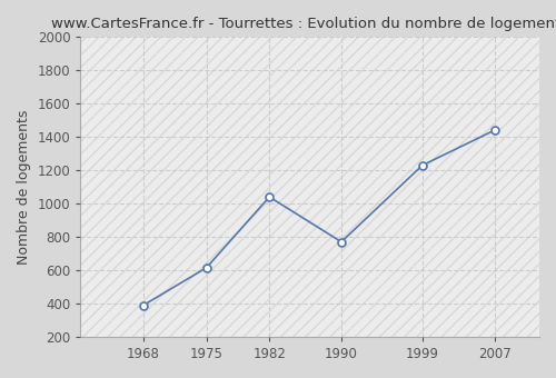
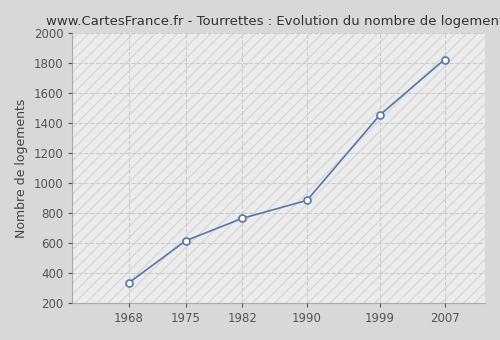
1968: 390 -> 340
1982: 1040 -> 760
1990: 770 -> 880
1999: 1230 -> 1460
2007: 1440 -> 1820
